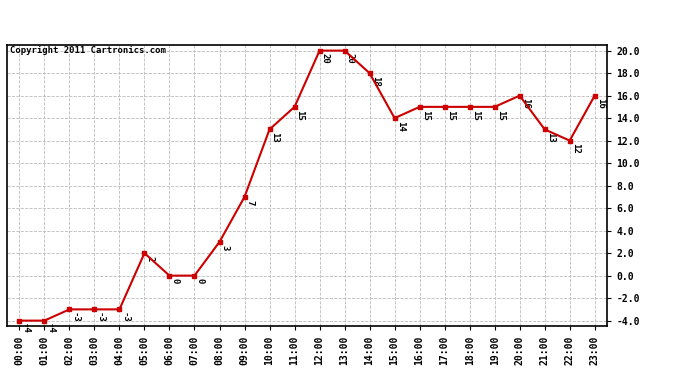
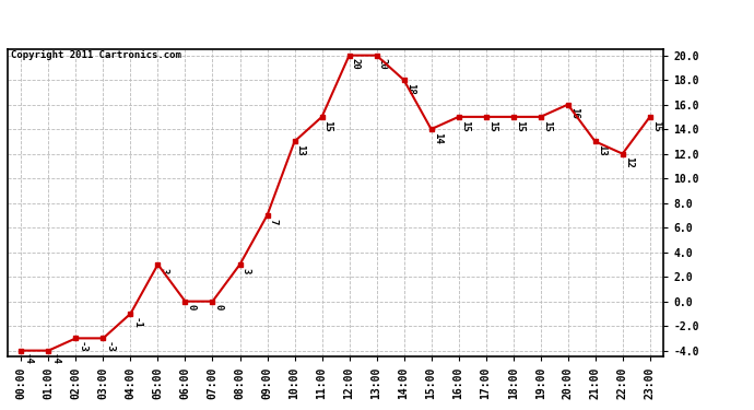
04:00: -3 -> -1
05:00: 2 -> 3
23:00: 16 -> 15
